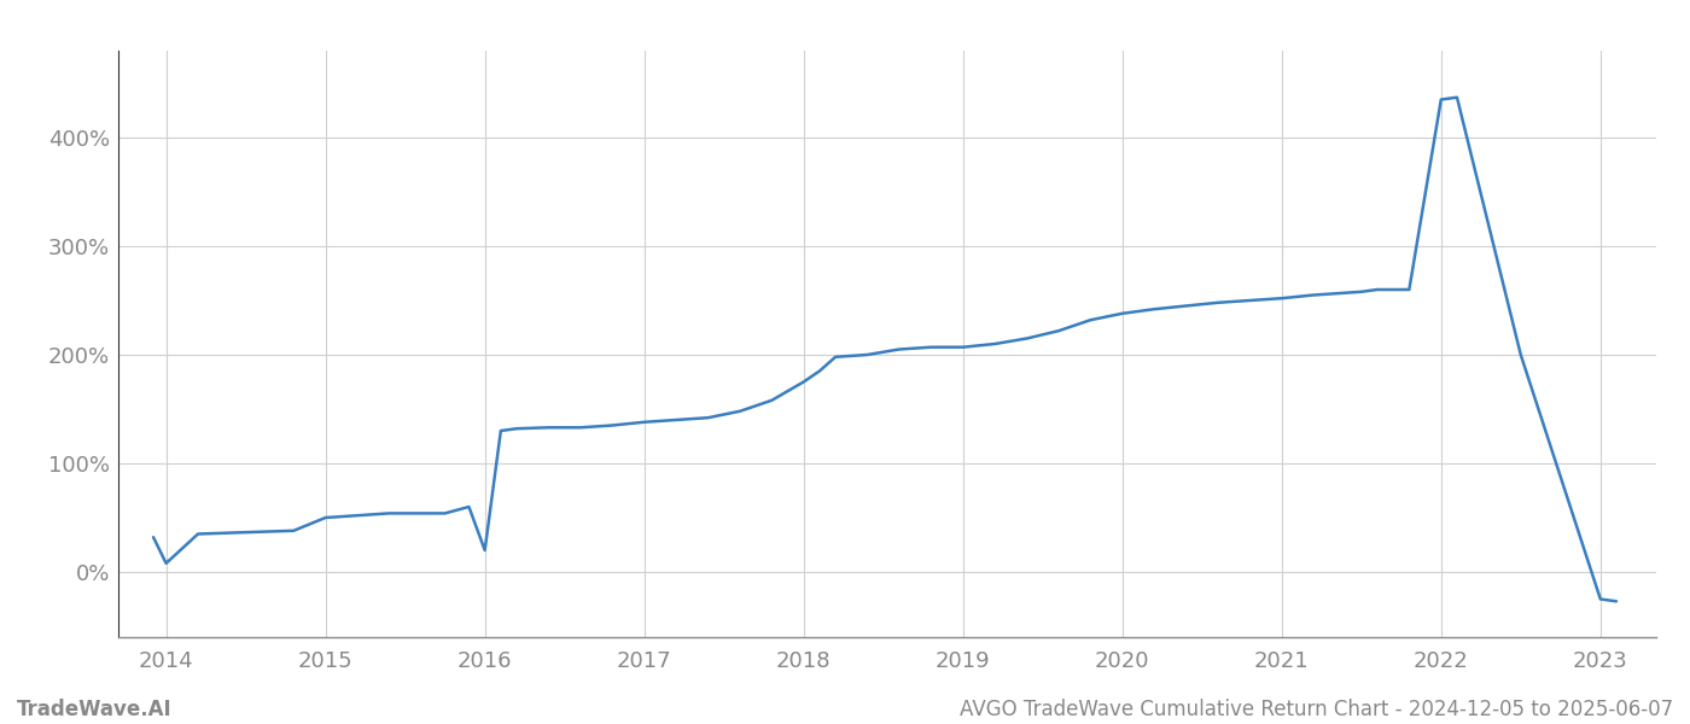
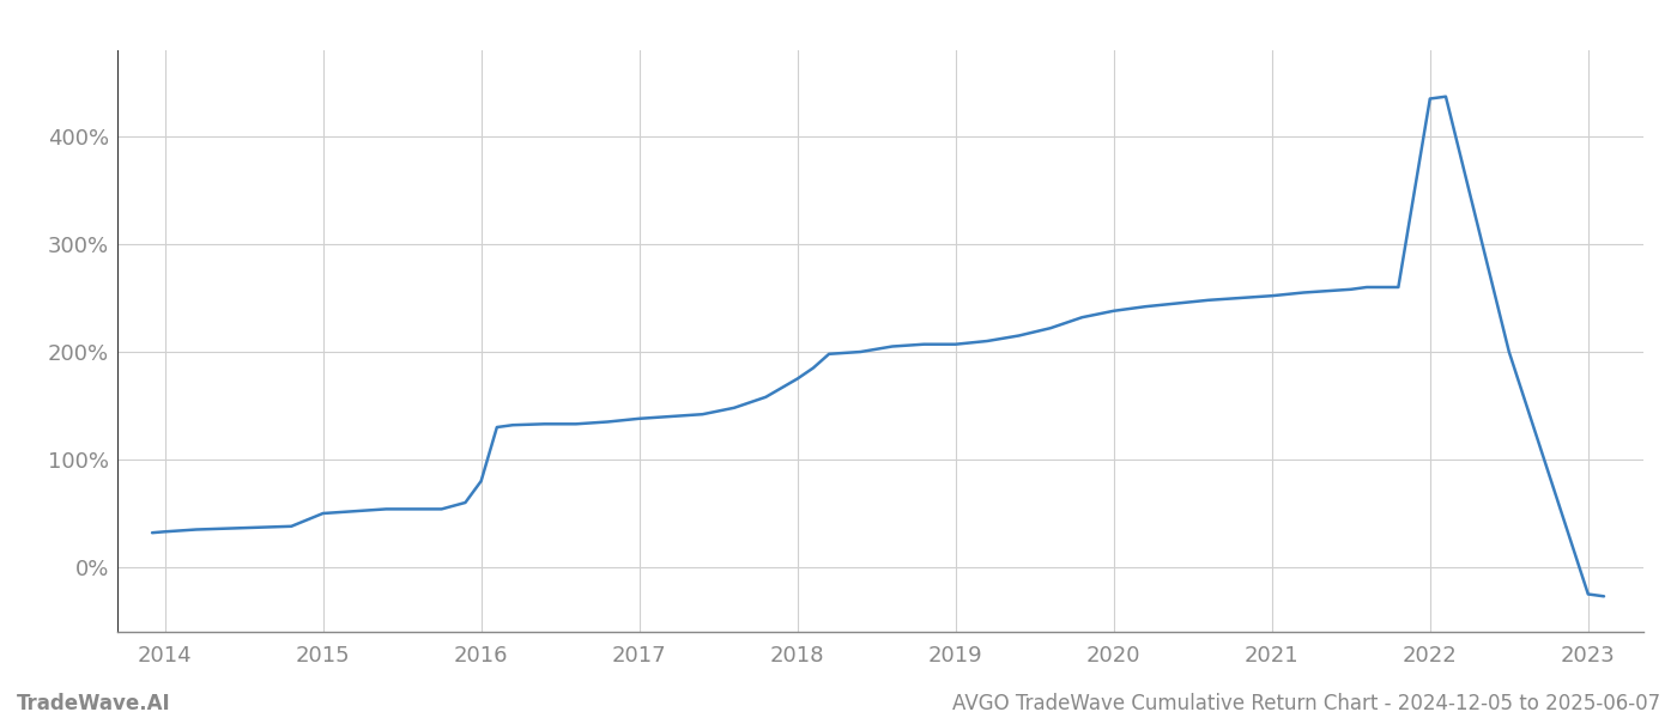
2014: 8% -> 33%
2016: 20% -> 80%
